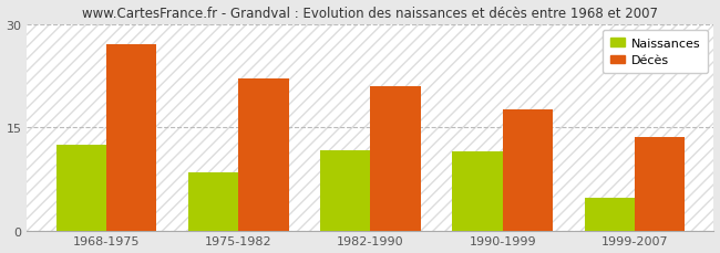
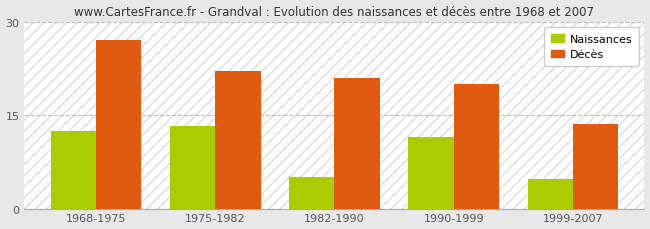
Naissances/1975-1982: 8.4 -> 13.2
Naissances/1982-1990: 11.6 -> 5.0
Décès/1990-1999: 17.6 -> 20.0
